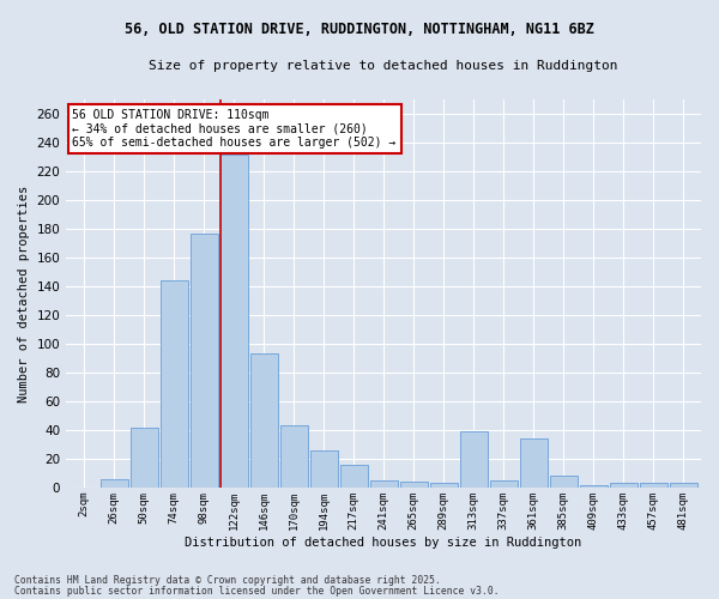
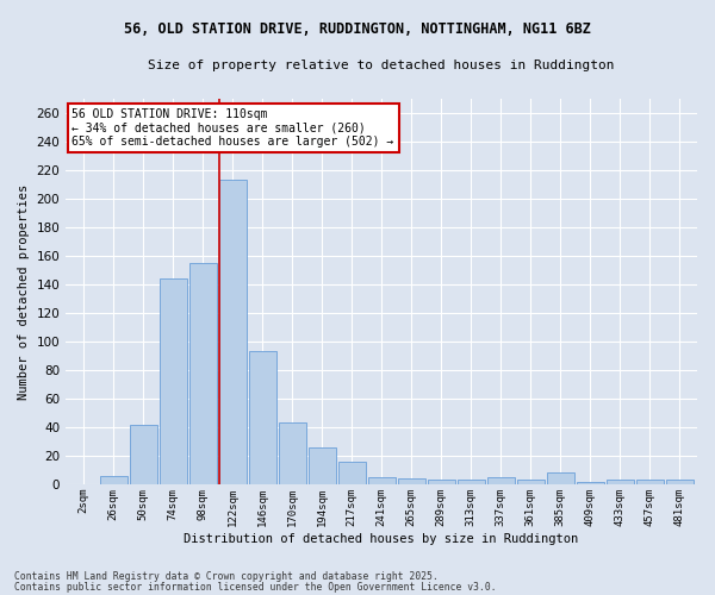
98sqm: 177 -> 155
122sqm: 232 -> 213
313sqm: 39 -> 3
361sqm: 34 -> 3
